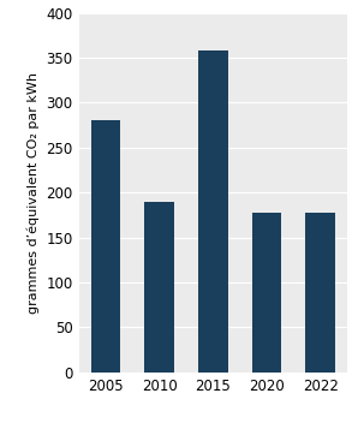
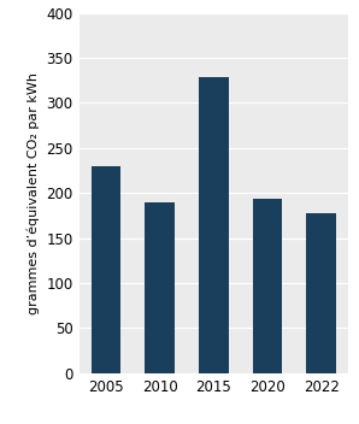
2005: 280 -> 230
2015: 358 -> 328
2020: 178 -> 194
